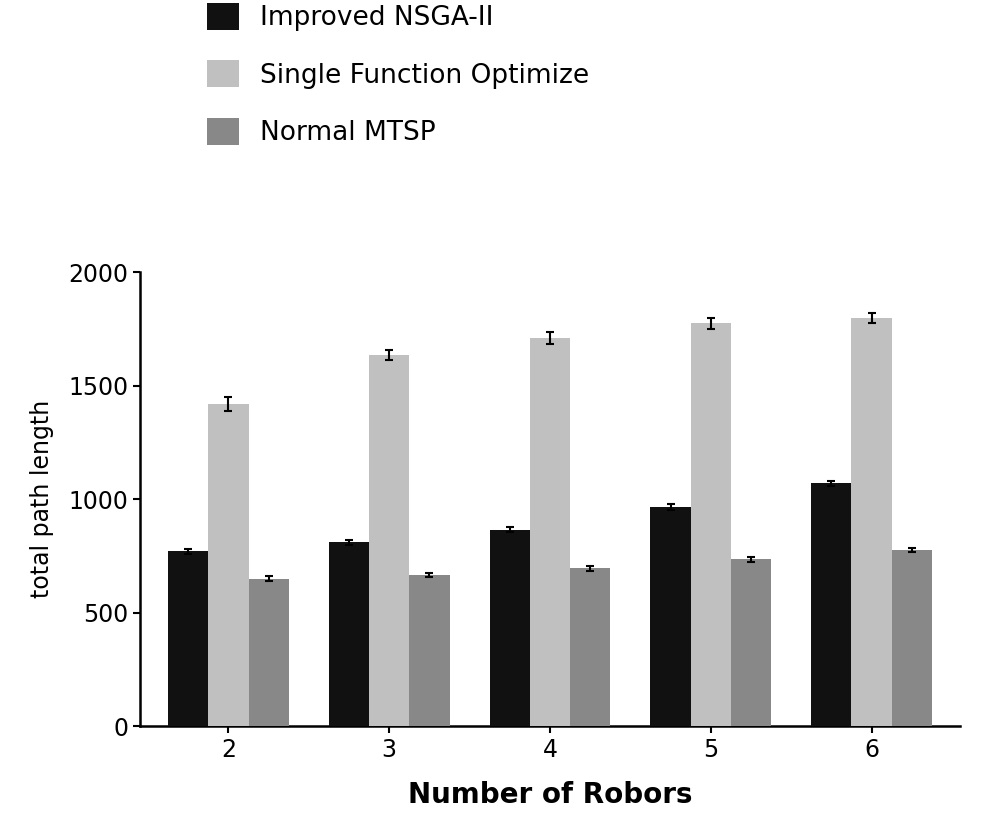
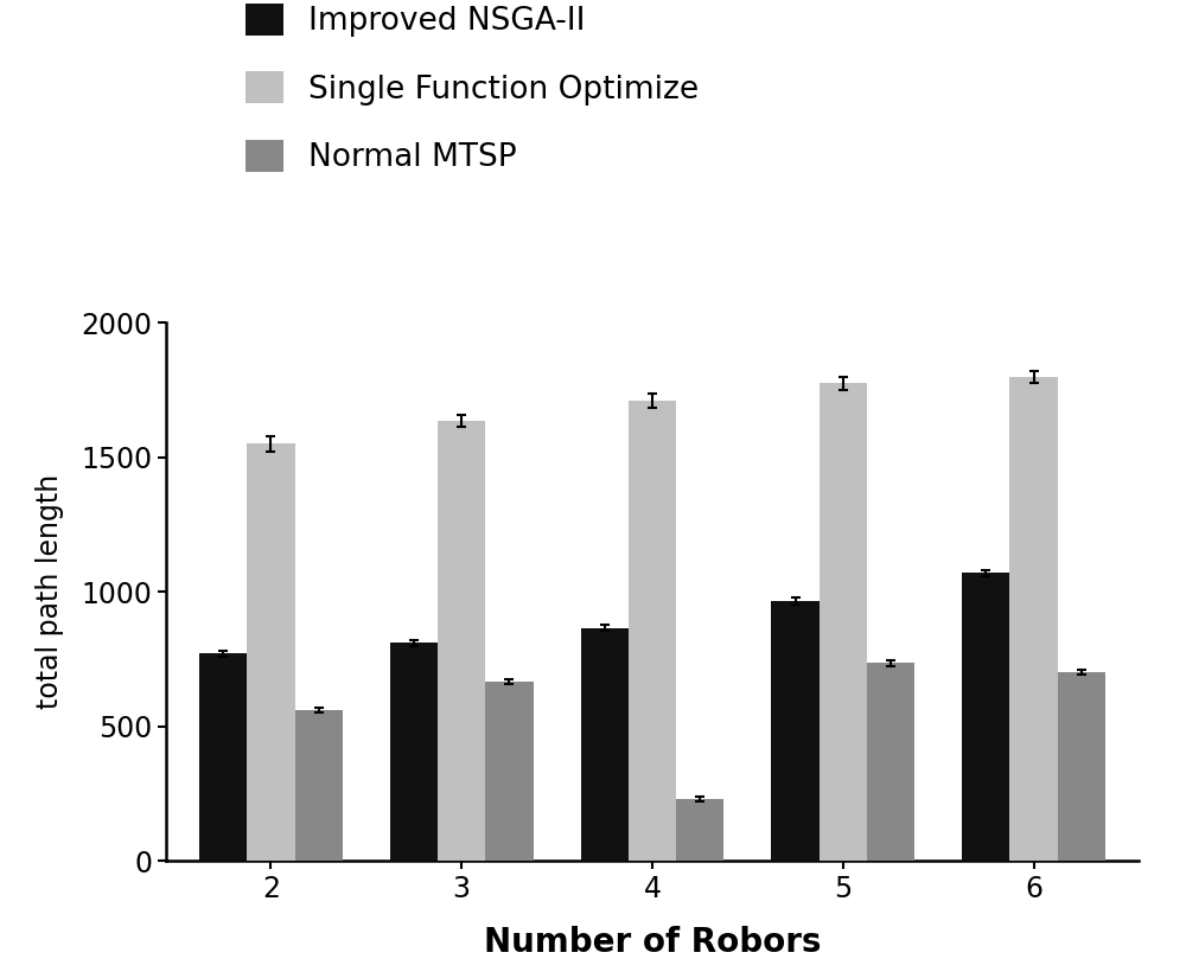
Single Function Optimize/2: 1420 -> 1550
Normal MTSP/2: 650 -> 560
Normal MTSP/4: 695 -> 230
Normal MTSP/6: 775 -> 700
